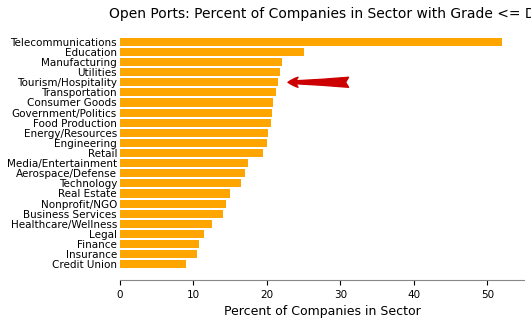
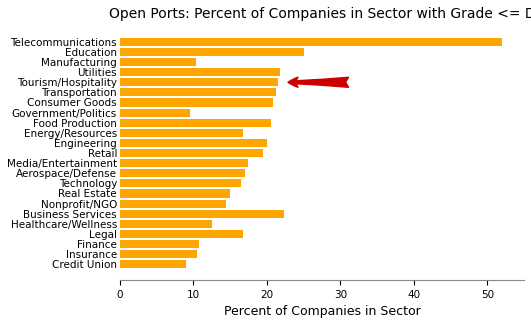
Manufacturing: 22.0 -> 10.4
Government/Politics: 20.7 -> 9.6
Energy/Resources: 20.2 -> 16.8
Business Services: 14.0 -> 22.4
Legal: 11.5 -> 16.8
